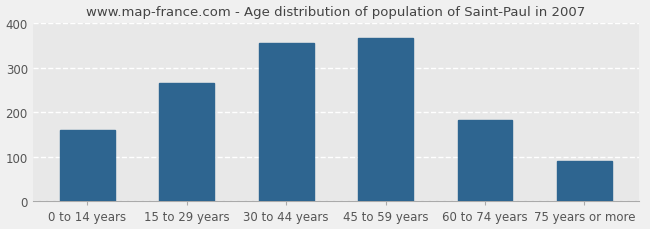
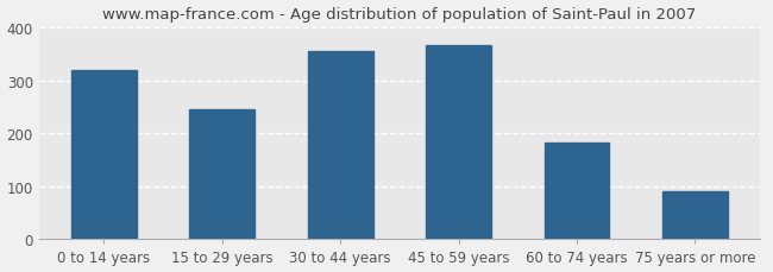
0 to 14 years: 160 -> 318
15 to 29 years: 265 -> 246
